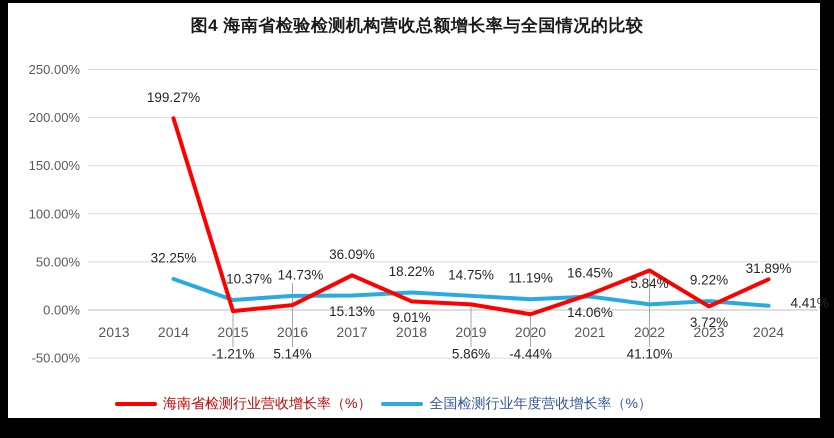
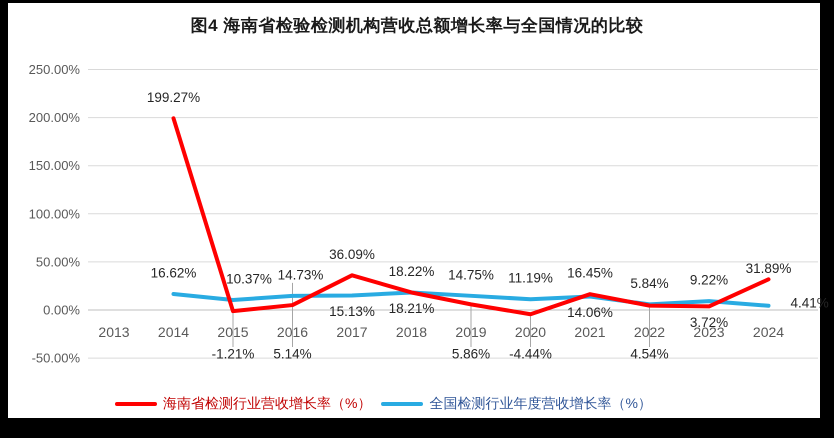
全国检测行业年度营收增长率（%）/2014: 32.25% -> 16.62%
海南省检测行业营收增长率（%）/2018: 9.01% -> 18.21%
海南省检测行业营收增长率（%）/2022: 41.10% -> 4.54%
